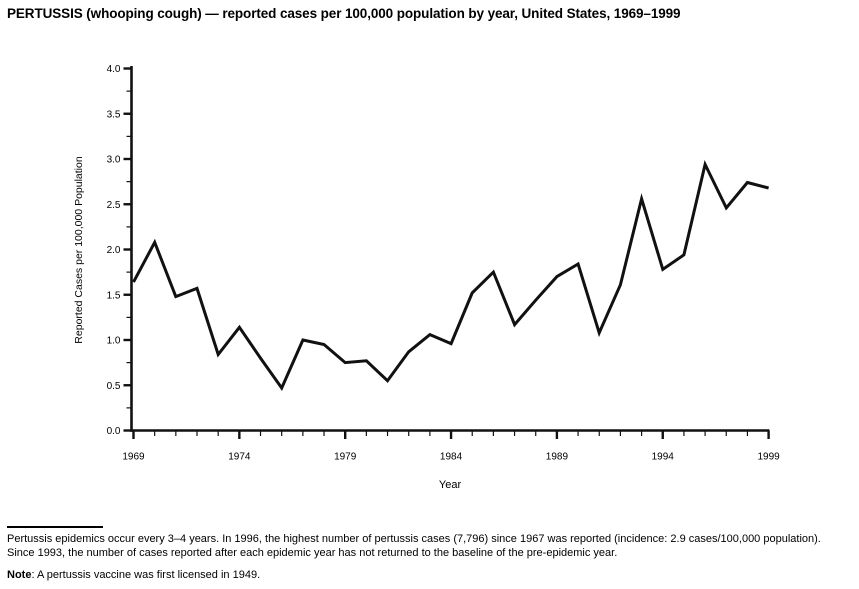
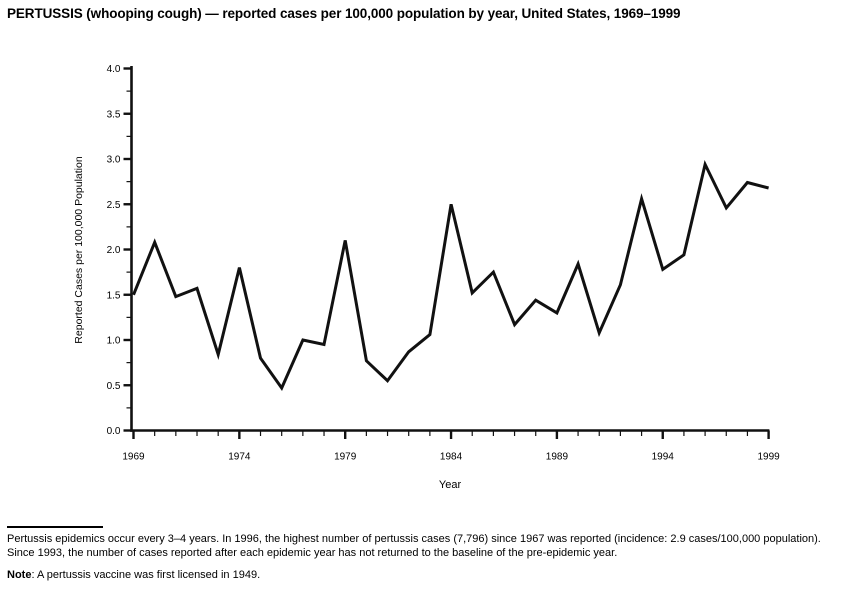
1969: 1.6 -> 1.5
1974: 1.1 -> 1.8
1979: 0.8 -> 2.1
1984: 1.0 -> 2.5
1989: 1.7 -> 1.3
